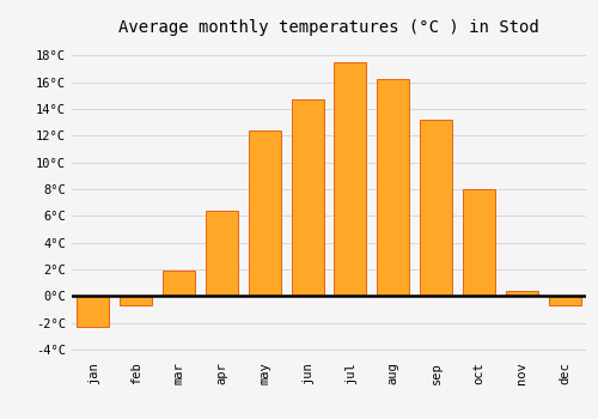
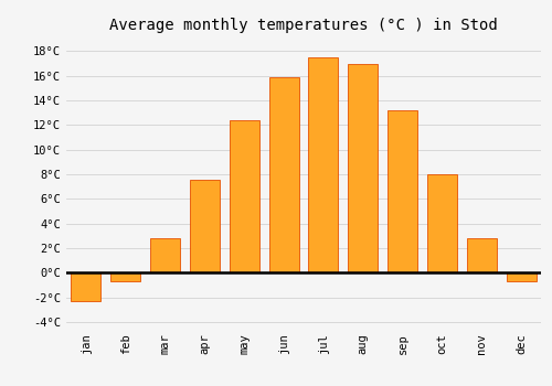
mar: 1.9°C -> 2.8°C
apr: 6.4°C -> 7.5°C
jun: 14.7°C -> 15.9°C
aug: 16.2°C -> 16.9°C
nov: 0.4°C -> 2.8°C
